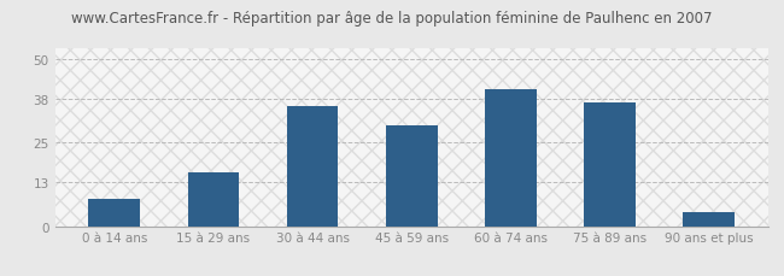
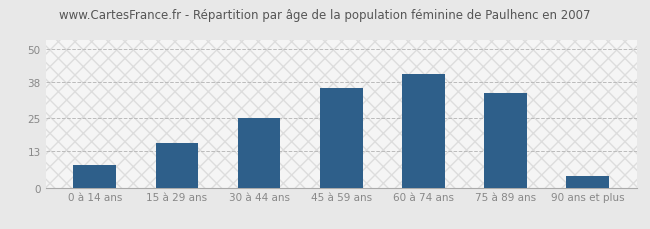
30 à 44 ans: 36 -> 25
45 à 59 ans: 30 -> 36
75 à 89 ans: 37 -> 34
